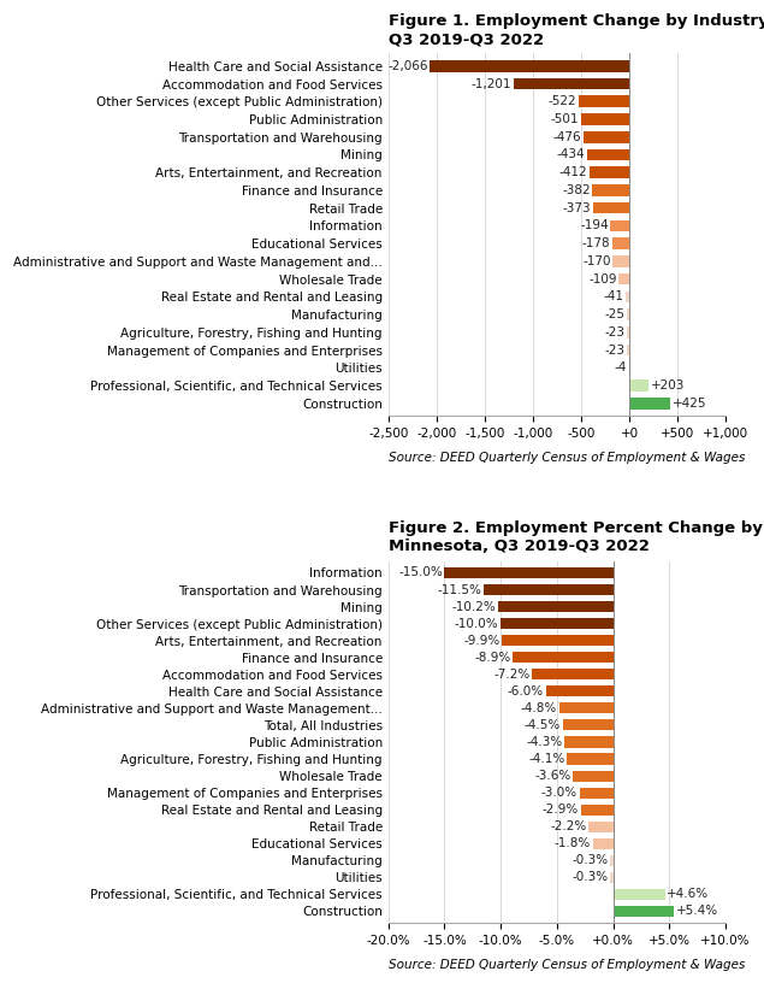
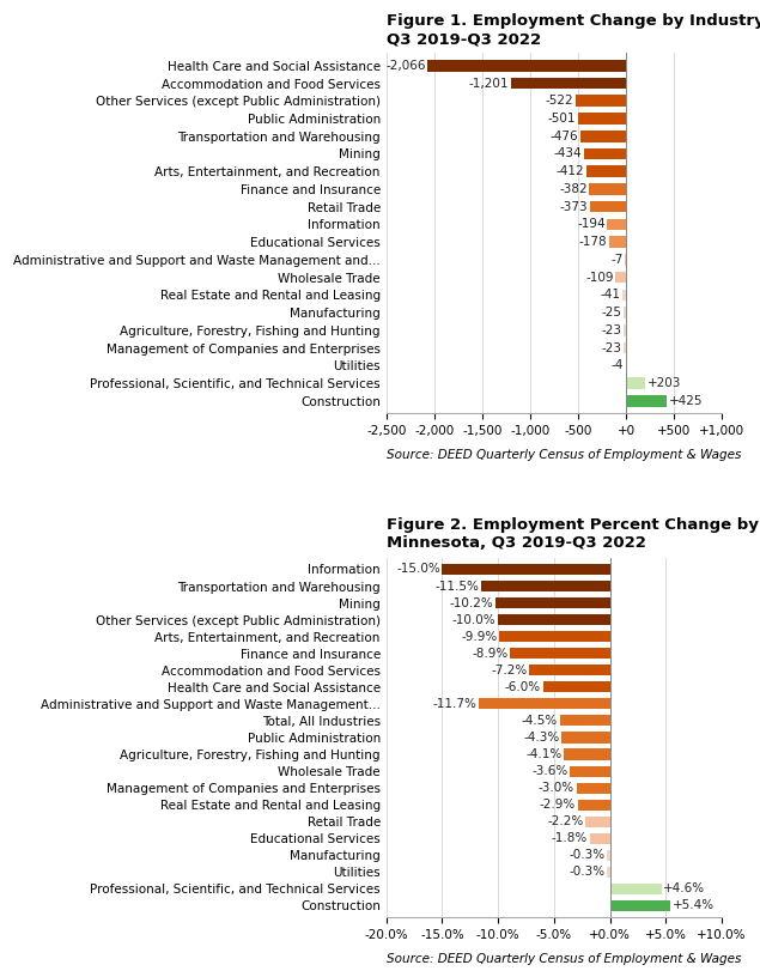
Administrative and Support and Waste Management and...: -170 -> -7
Administrative and Support and Waste Management...: -4.8% -> -11.7%
